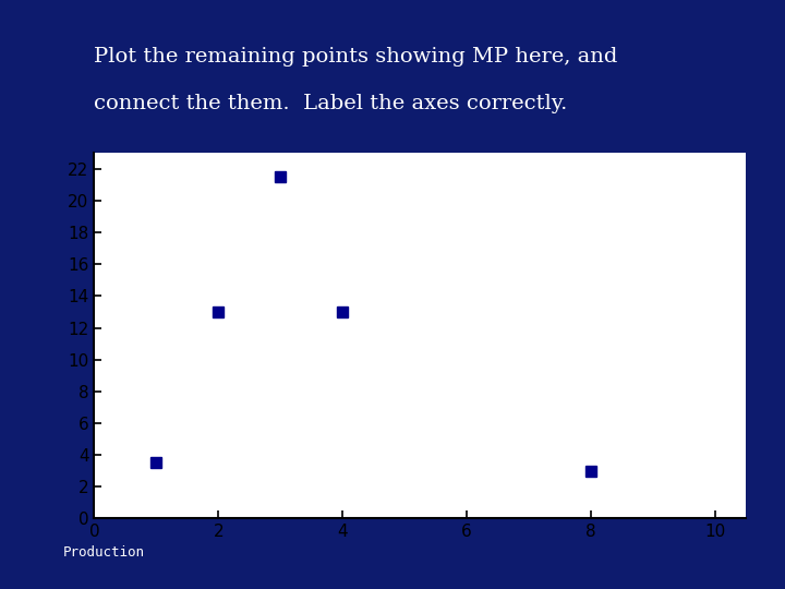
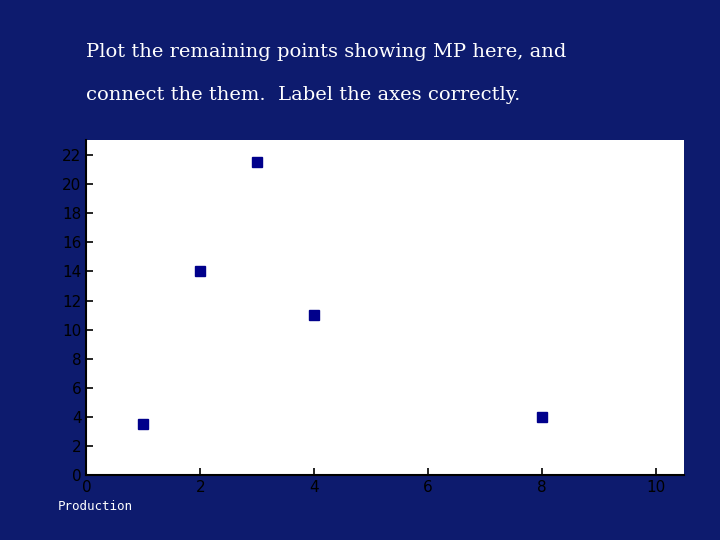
2: 13.0 -> 14.0
4: 13.0 -> 11.0
8: 3.0 -> 4.0
